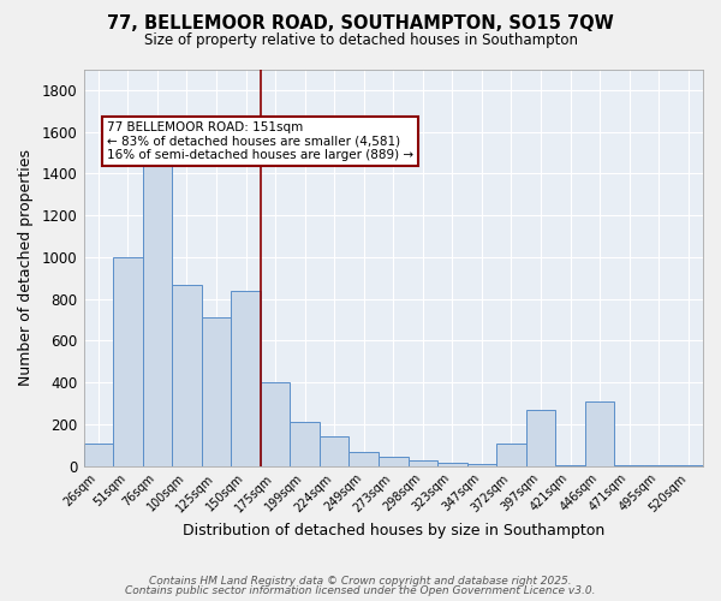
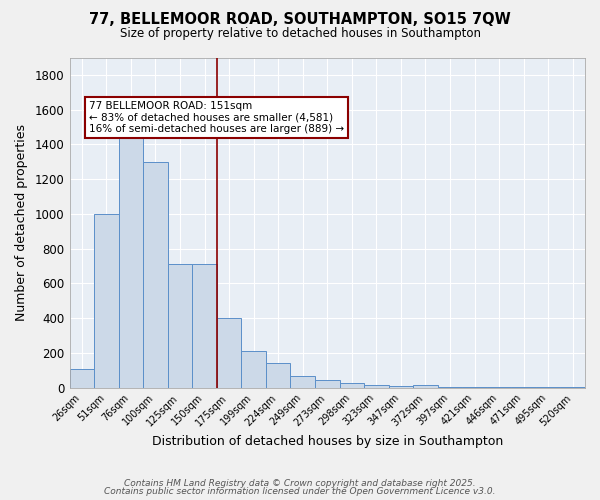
100sqm: 870 -> 1300
150sqm: 840 -> 710
372sqm: 110 -> 20
397sqm: 270 -> 0
446sqm: 310 -> 0
